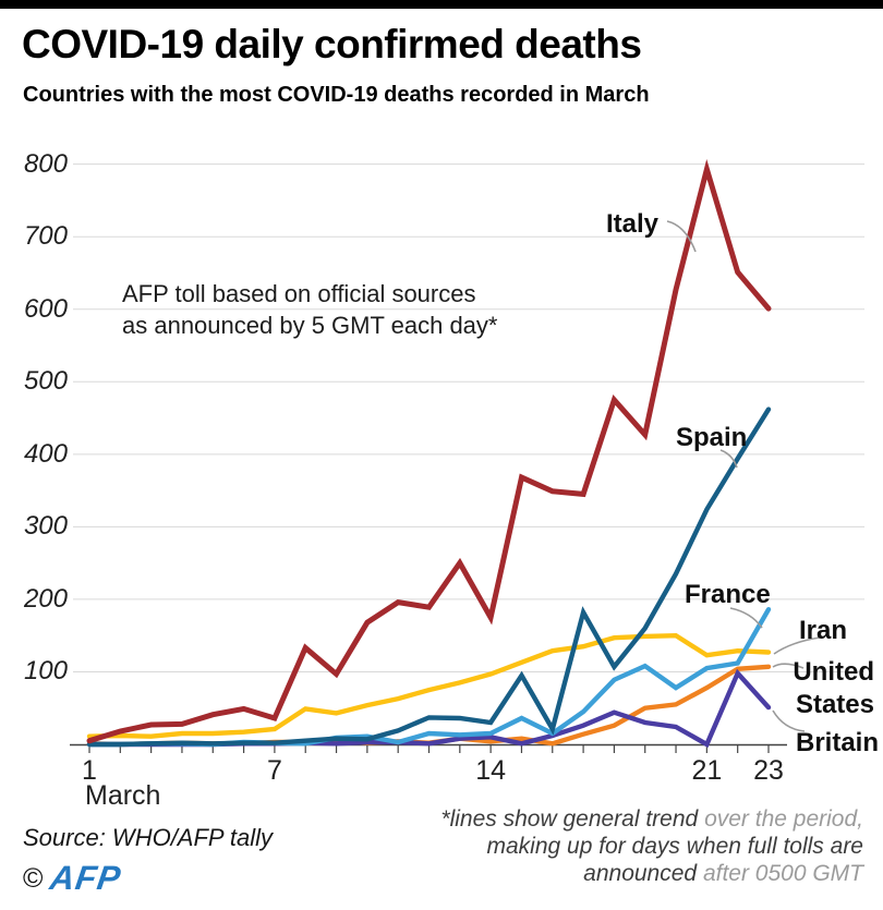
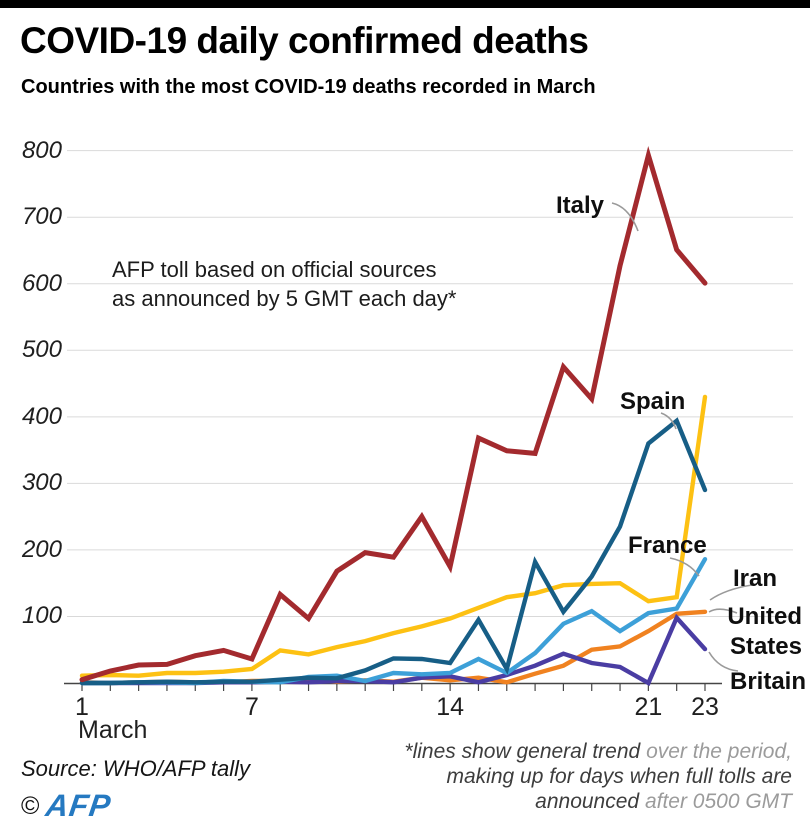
Spain/21: 320 -> 360
Spain/23: 460 -> 290
Iran/23: 130 -> 430
